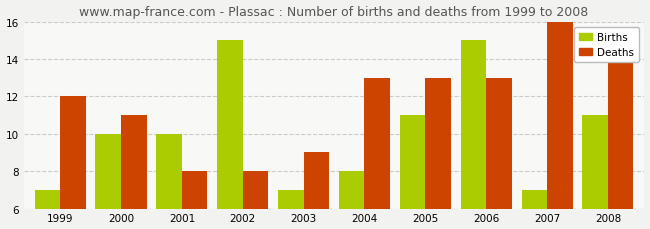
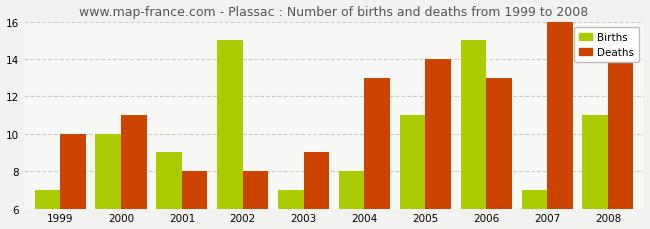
Deaths/1999: 12 -> 10
Births/2001: 10 -> 9
Deaths/2005: 13 -> 14
